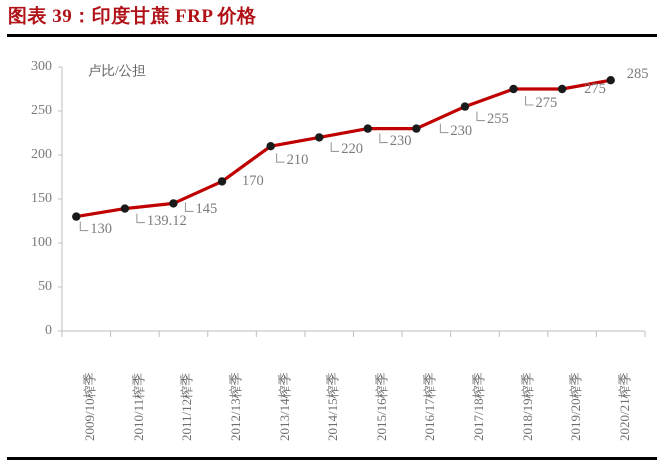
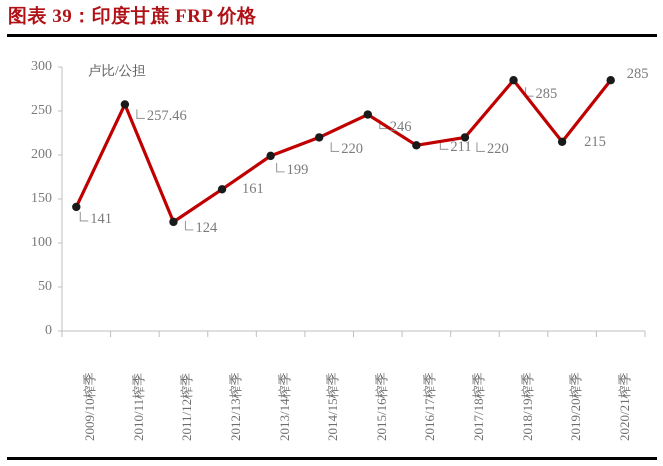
2009/10榨季: 130 -> 141
2010/11榨季: 139.12 -> 257.46
2011/12榨季: 145 -> 124
2012/13榨季: 170 -> 161
2013/14榨季: 210 -> 199
2015/16榨季: 230 -> 246
2016/17榨季: 230 -> 211
2017/18榨季: 255 -> 220
2018/19榨季: 275 -> 285
2019/20榨季: 275 -> 215
